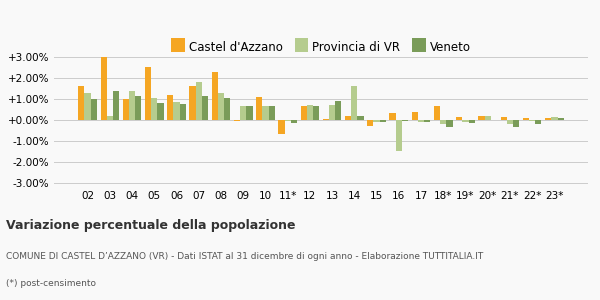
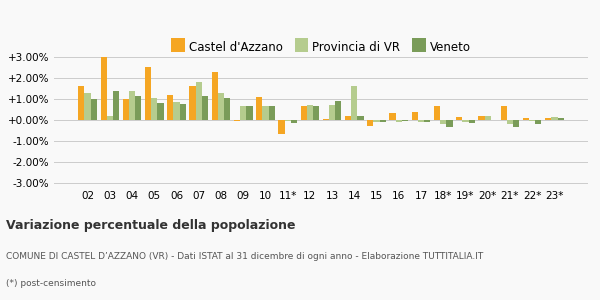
Provincia di VR/16: -1.50% -> -0.10%
Castel d'Azzano/21*: 0.15% -> 0.65%
